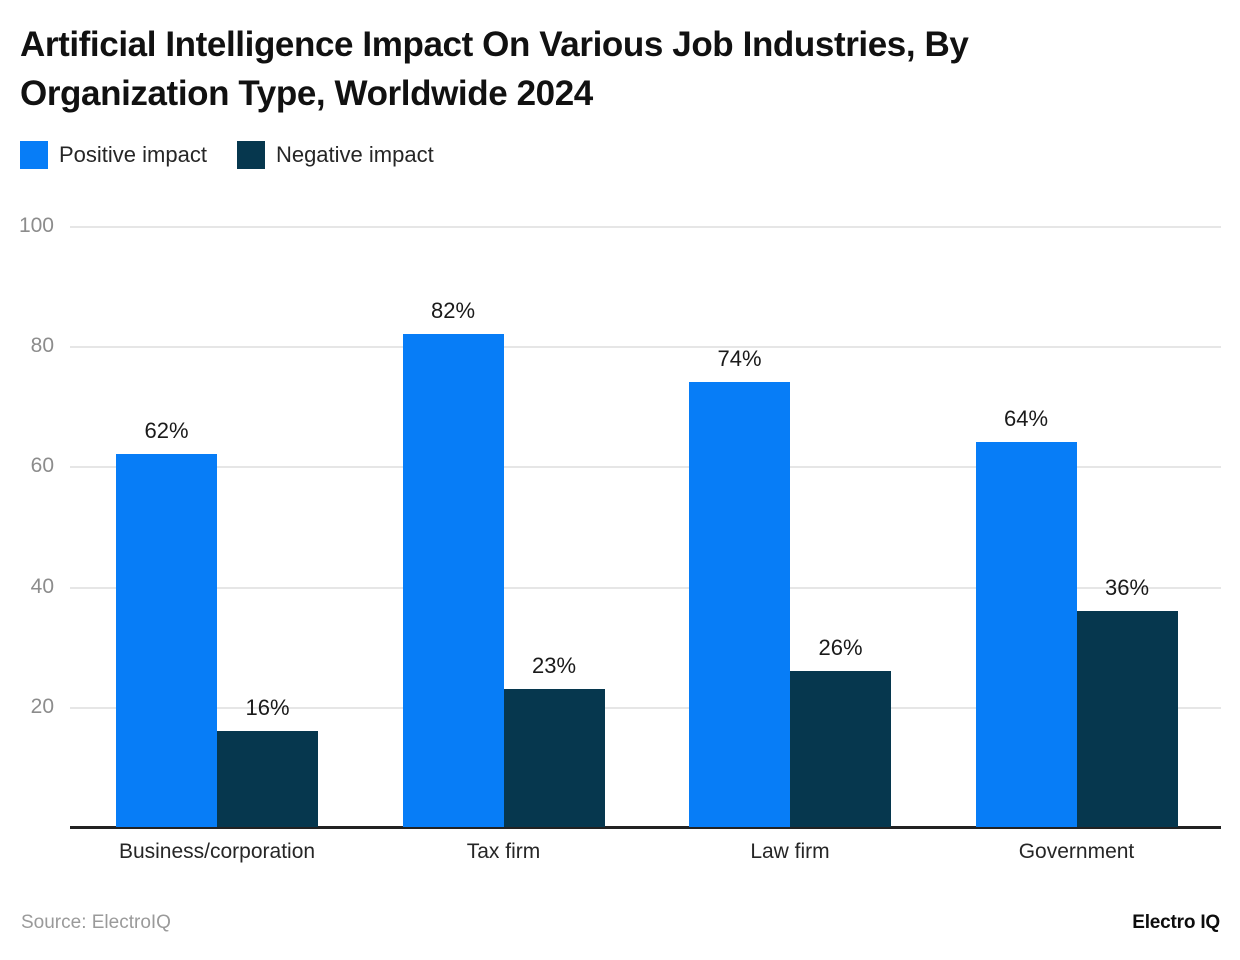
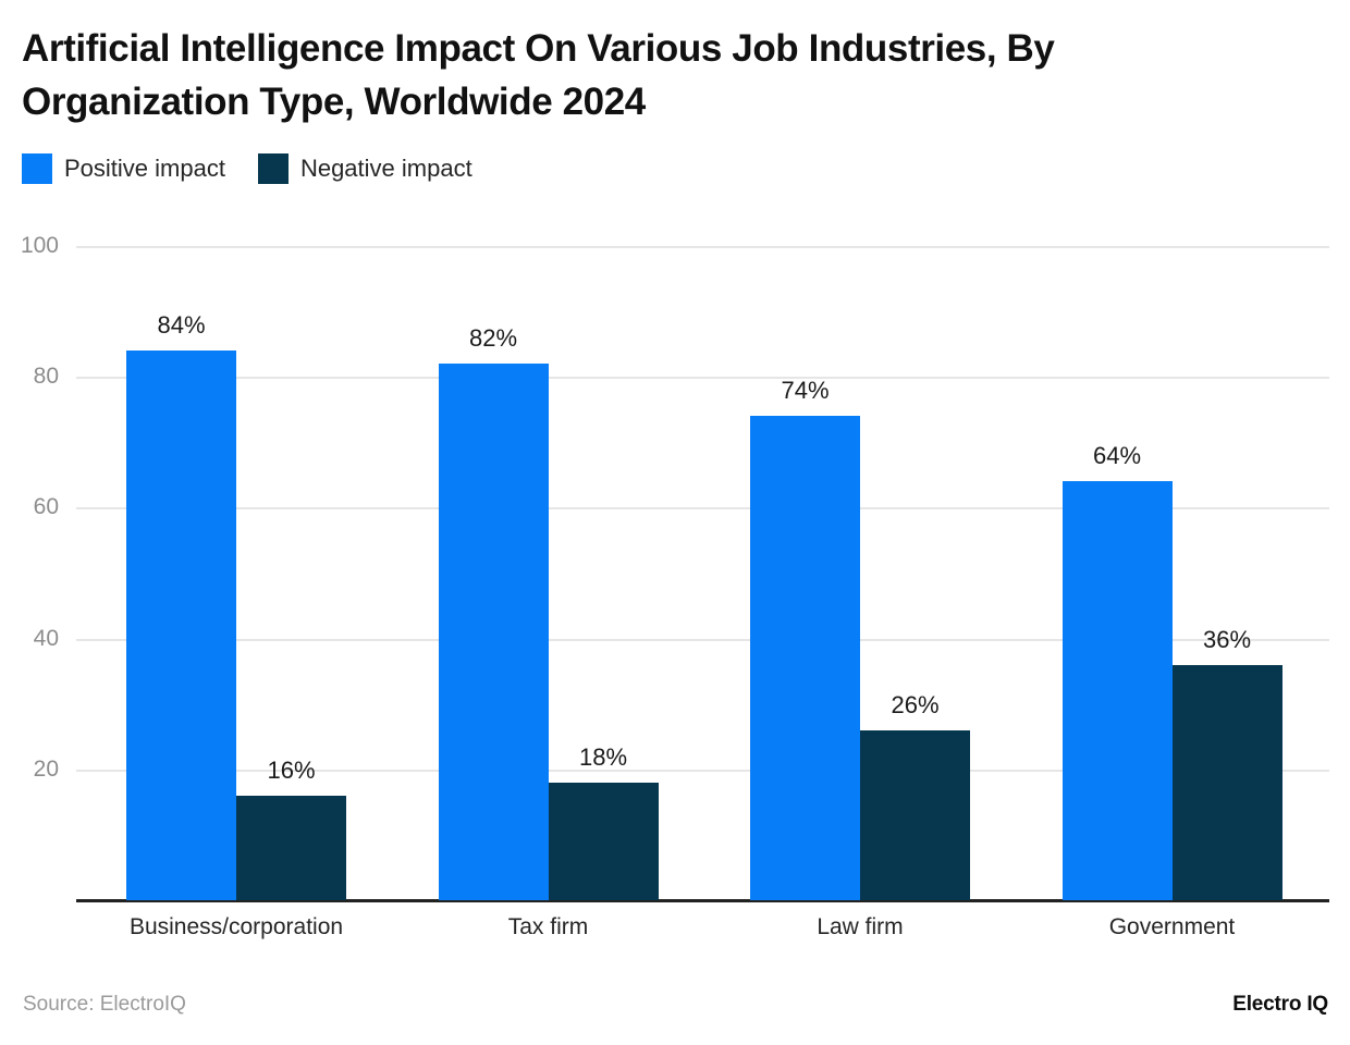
Positive impact/Business/corporation: 62% -> 84%
Negative impact/Tax firm: 23% -> 18%
